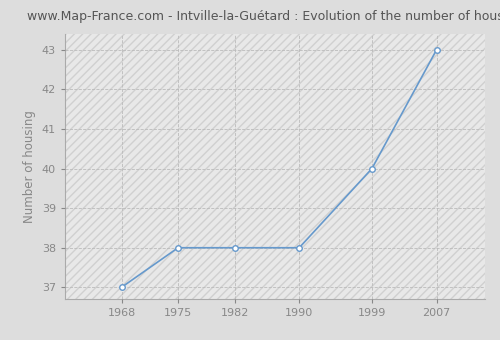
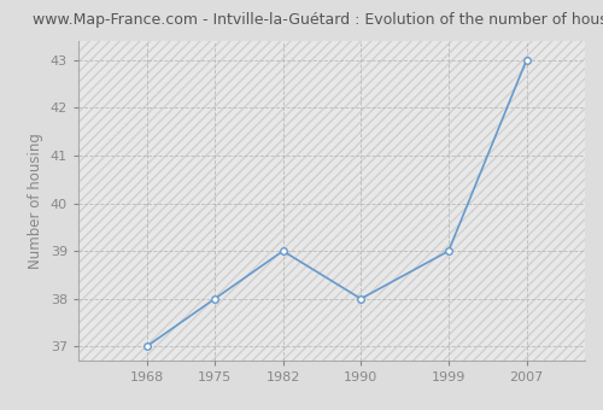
1982: 38 -> 39
1999: 40 -> 39
